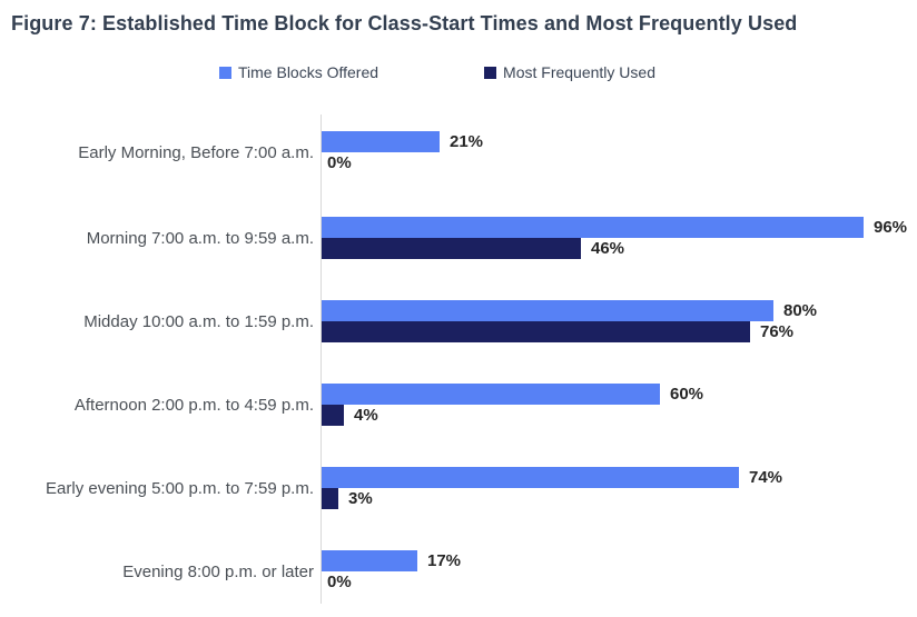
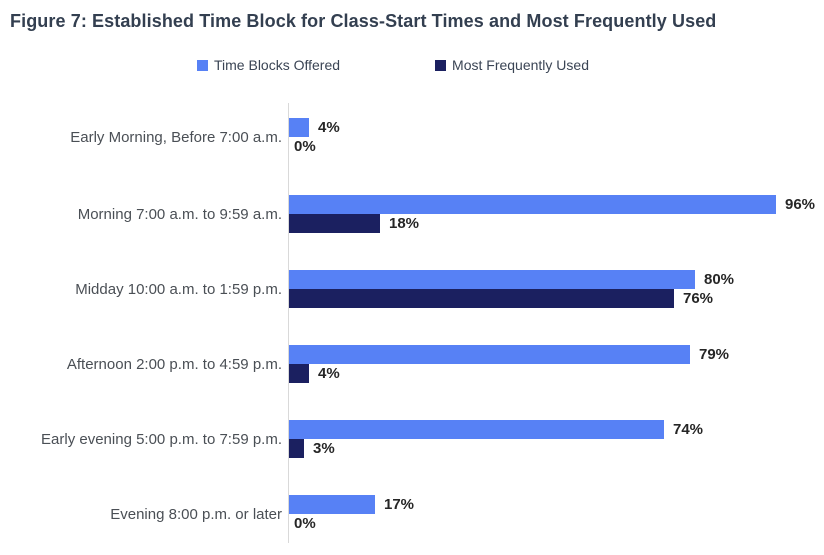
Time Blocks Offered/Early Morning, Before 7:00 a.m.: 21% -> 4%
Most Frequently Used/Morning 7:00 a.m. to 9:59 a.m.: 46% -> 18%
Time Blocks Offered/Afternoon 2:00 p.m. to 4:59 p.m.: 60% -> 79%
